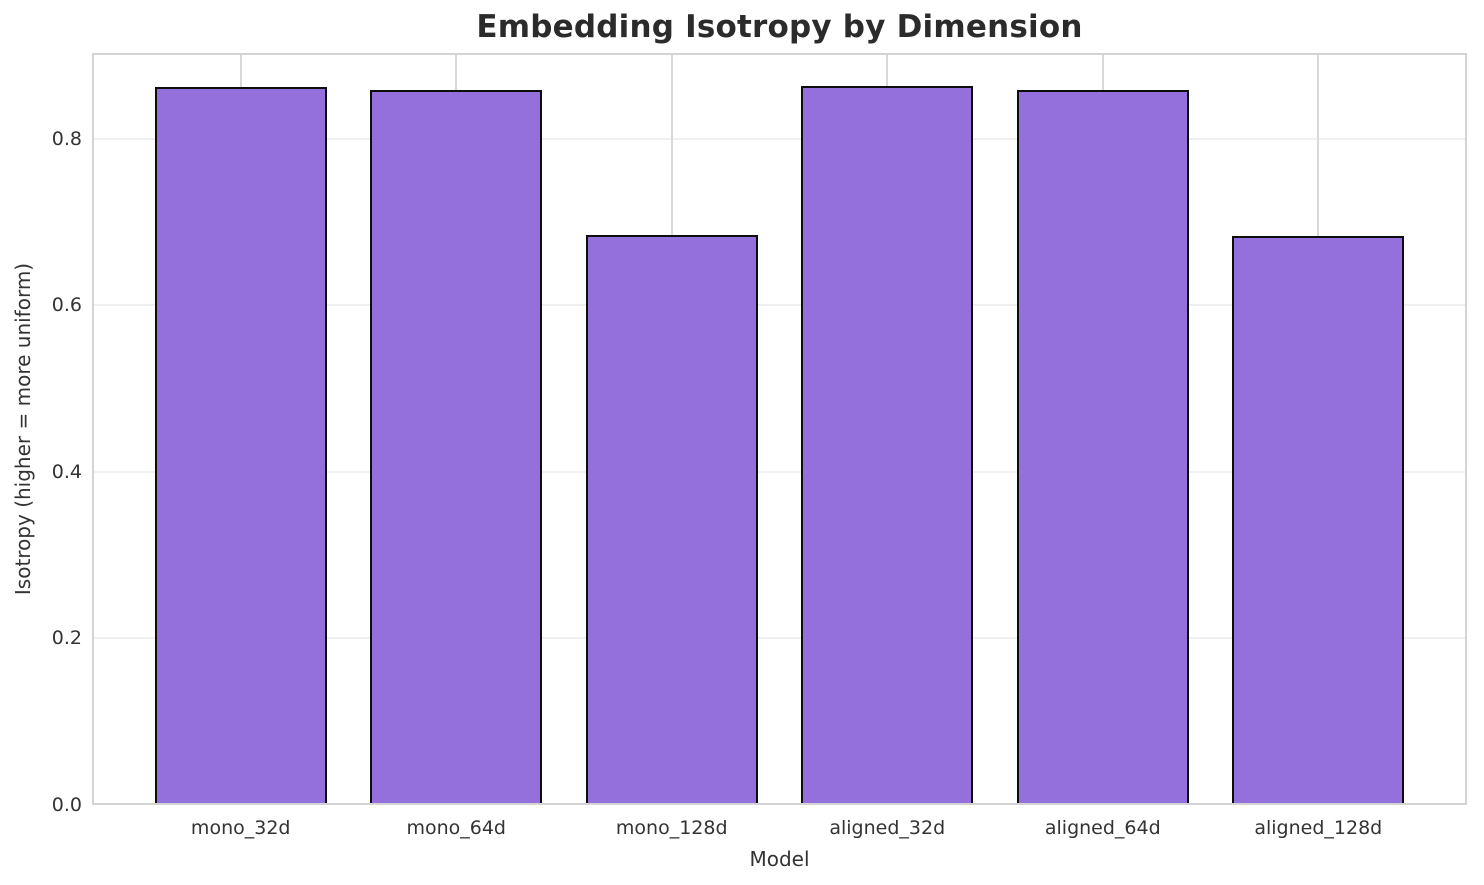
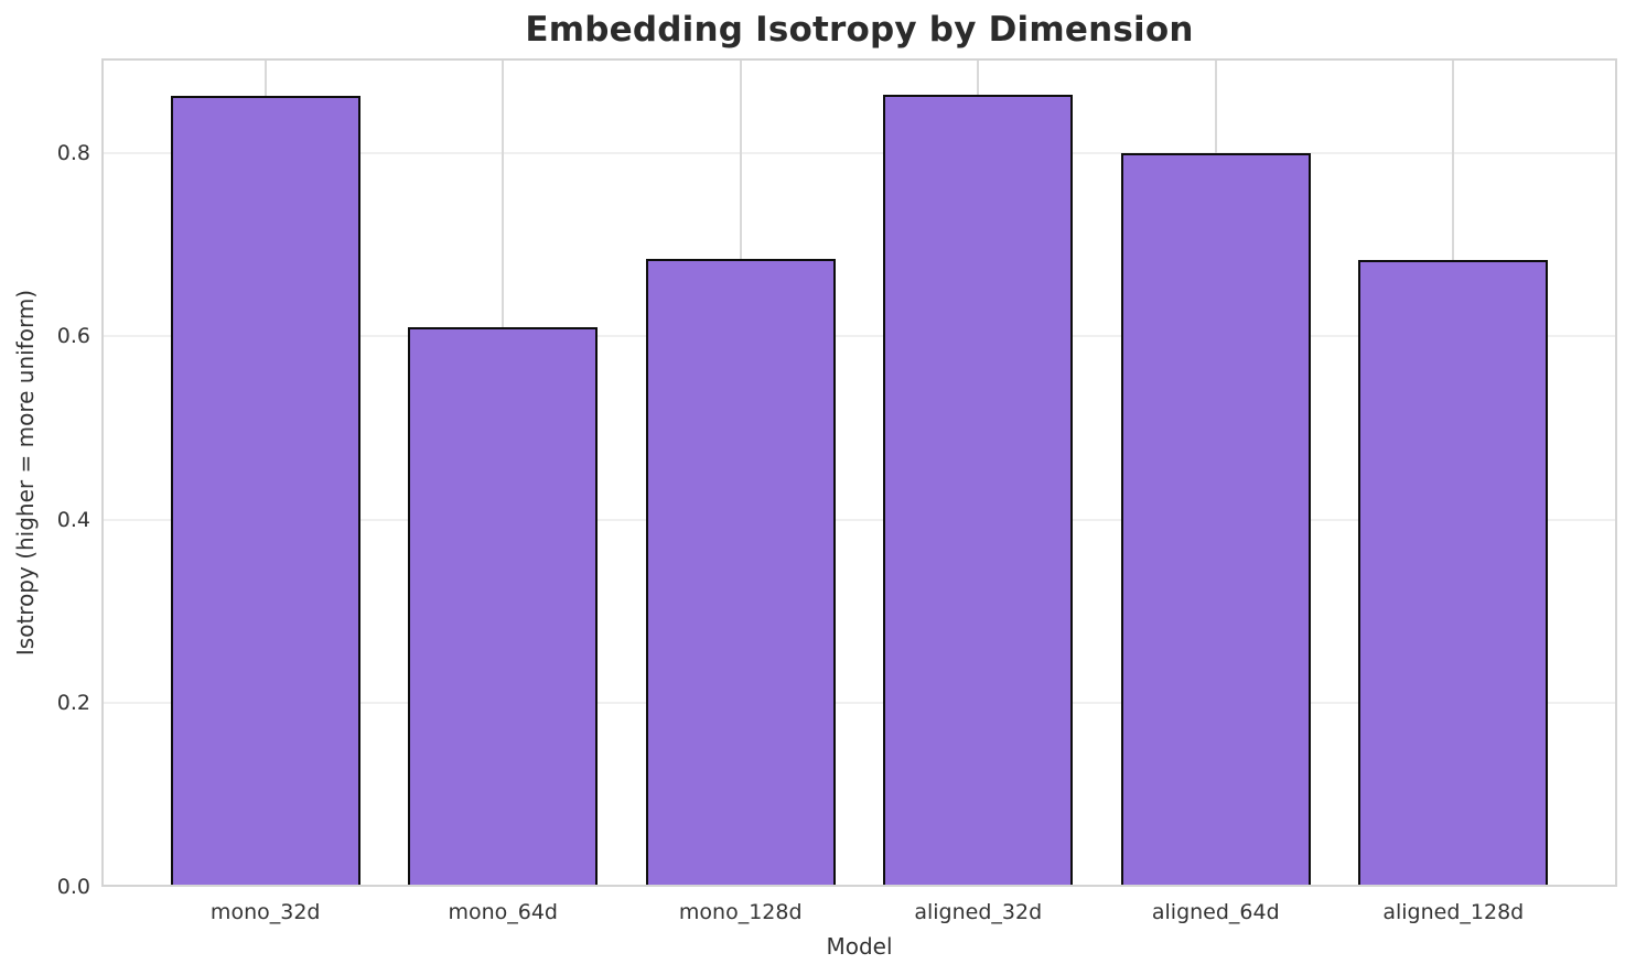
mono_64d: 0.86 -> 0.61
aligned_64d: 0.86 -> 0.80
